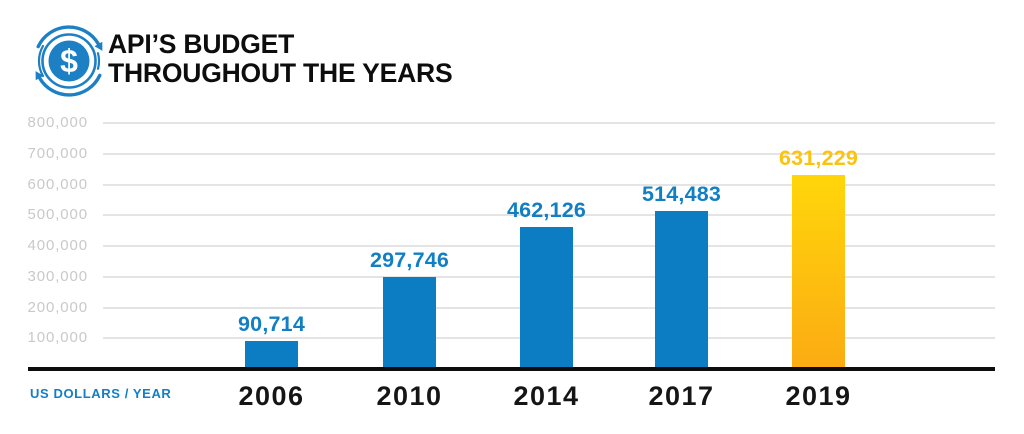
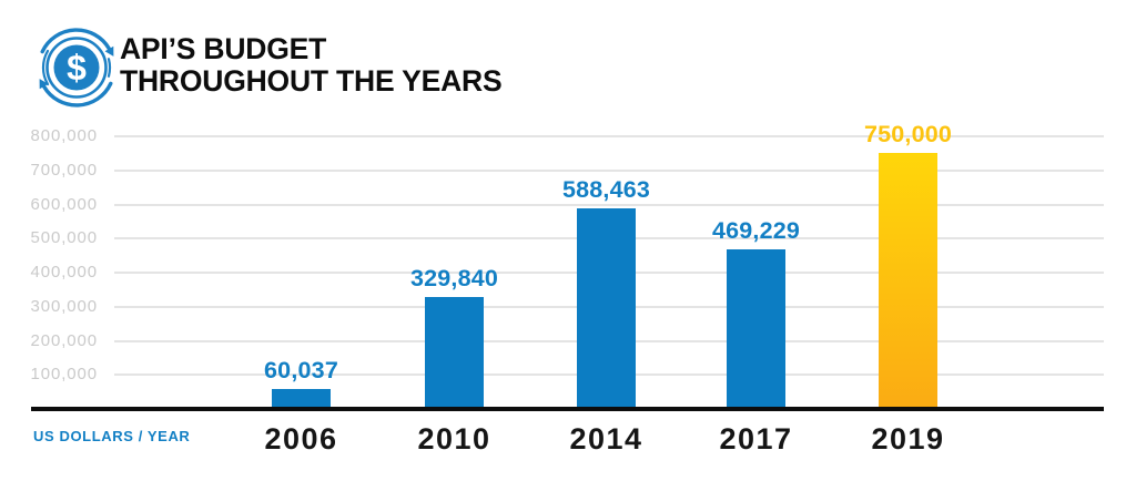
2006: 90,714 -> 60,037
2010: 297,746 -> 329,840
2014: 462,126 -> 588,463
2017: 514,483 -> 469,229
2019: 631,229 -> 750,000
